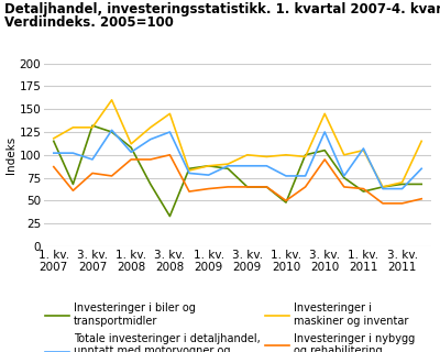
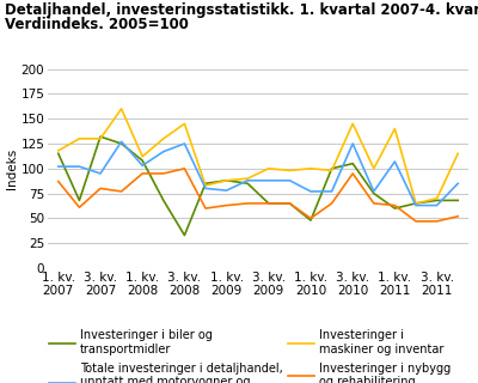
Investeringer i maskiner og inventar/1. kv. 2011: 105 -> 140
